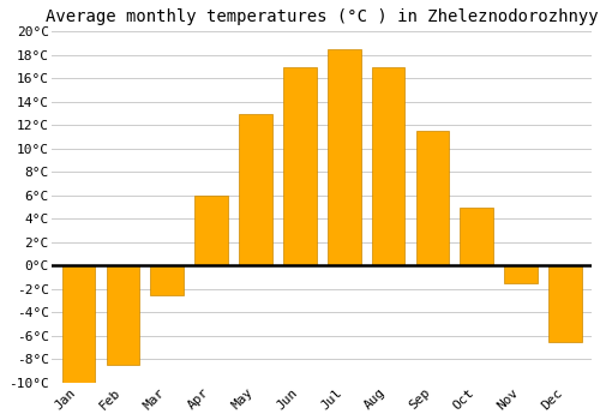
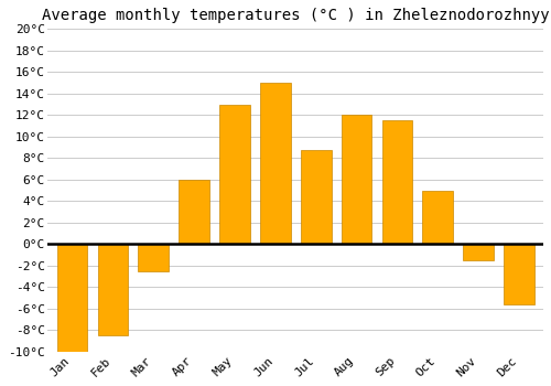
Jun: 17.0°C -> 15.0°C
Jul: 18.5°C -> 8.8°C
Aug: 17.0°C -> 12.0°C
Dec: -6.5°C -> -5.6°C
